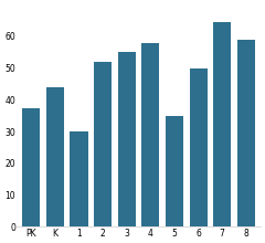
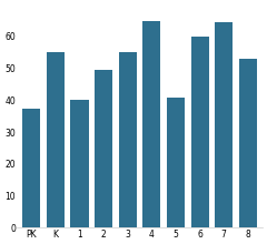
K: 44.0 -> 55.0
1: 30.0 -> 40.0
2: 52.0 -> 49.5
4: 58.0 -> 65.0
5: 35.0 -> 41.0
6: 50.0 -> 60.0
8: 59.0 -> 53.0
